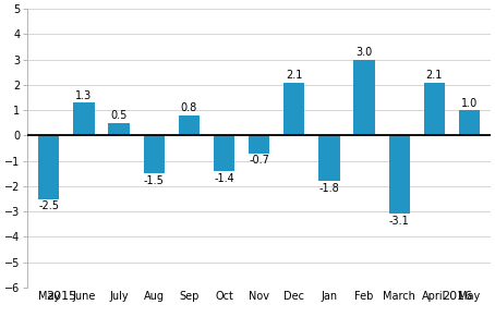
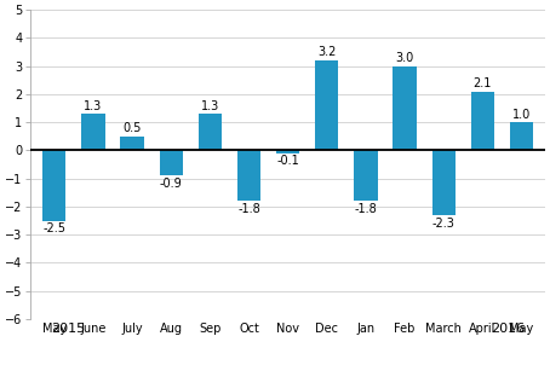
Aug: -1.5 -> -0.9
Sep: 0.8 -> 1.3
Oct: -1.4 -> -1.8
Nov: -0.7 -> -0.1
Dec: 2.1 -> 3.2
March: -3.1 -> -2.3
